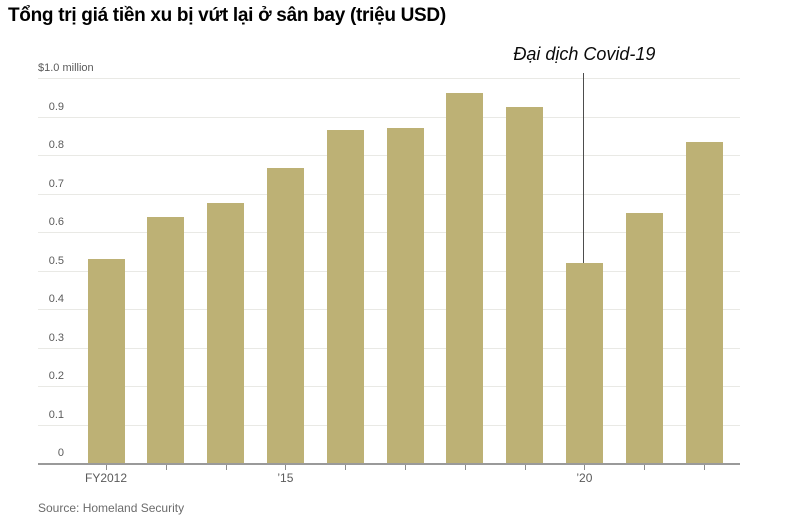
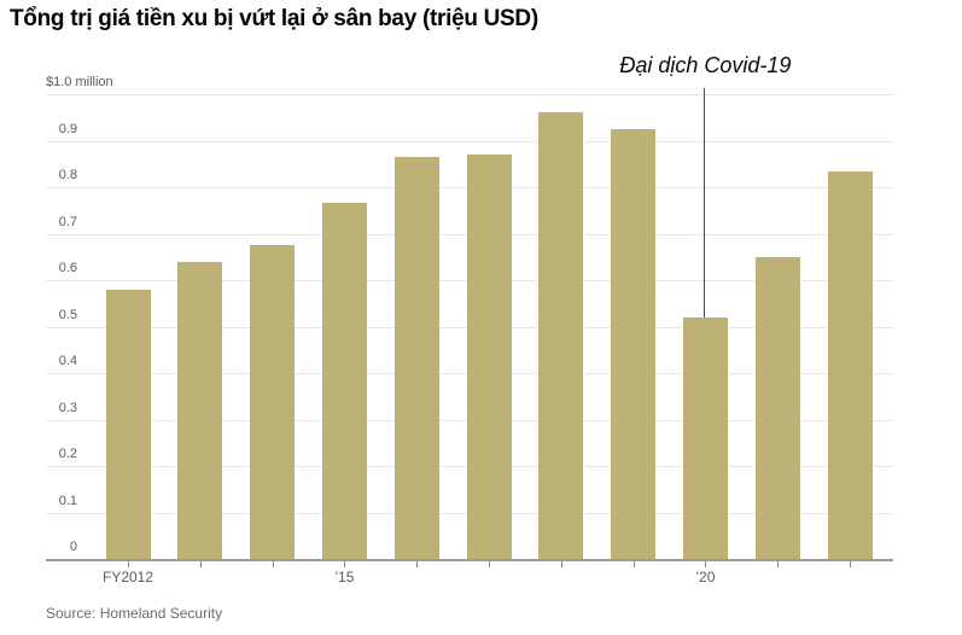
FY2012: 0.53 -> 0.58
